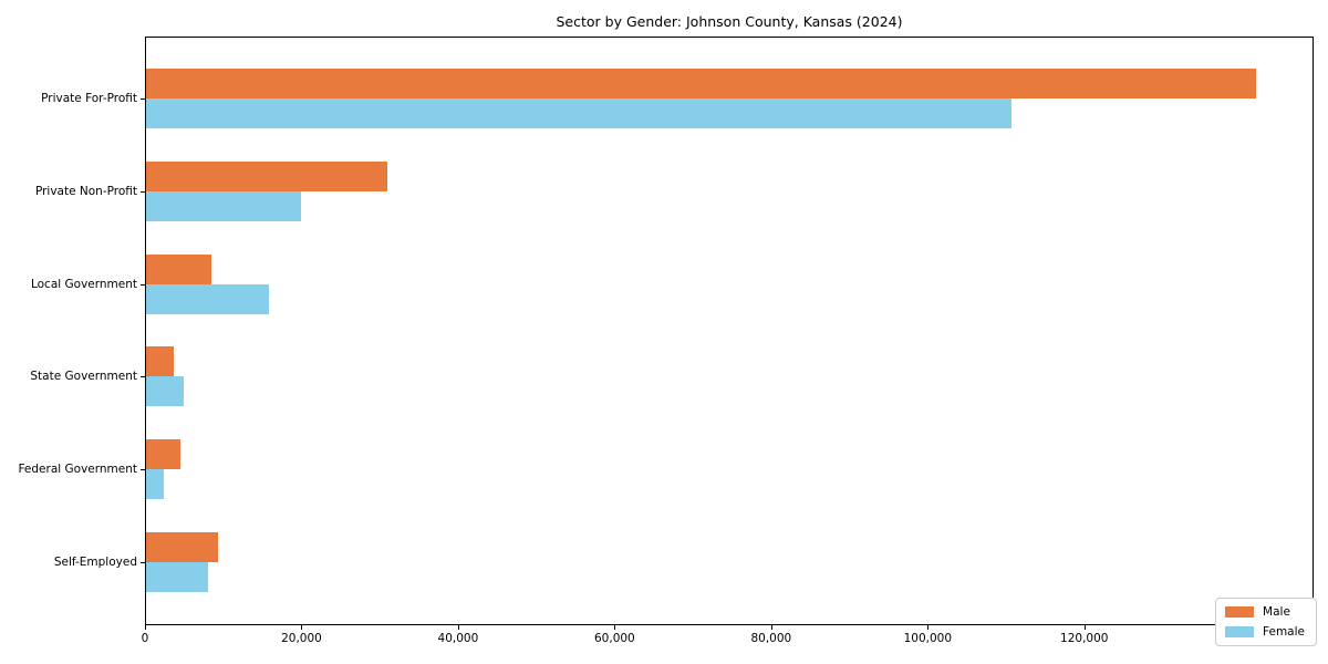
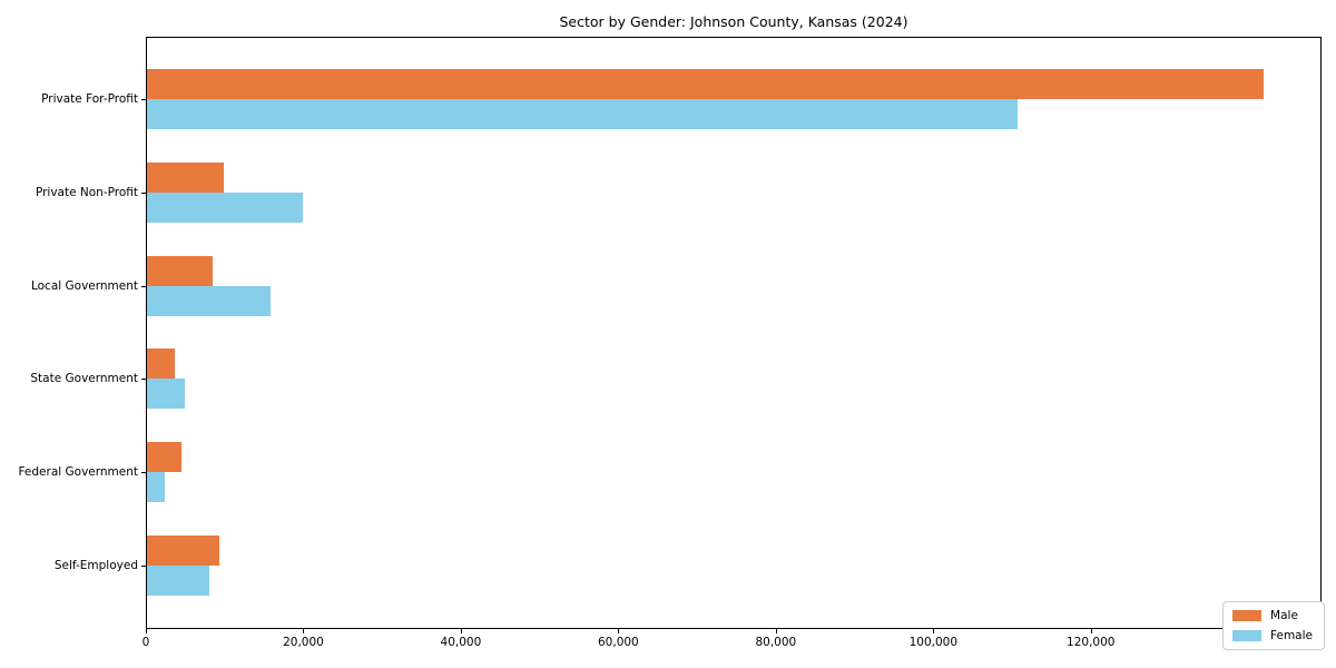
Male/Private Non-Profit: 31000 -> 10000
